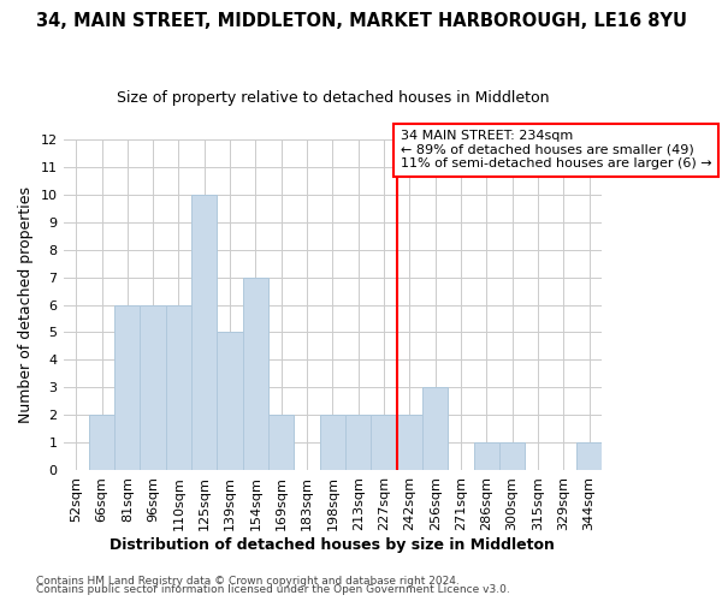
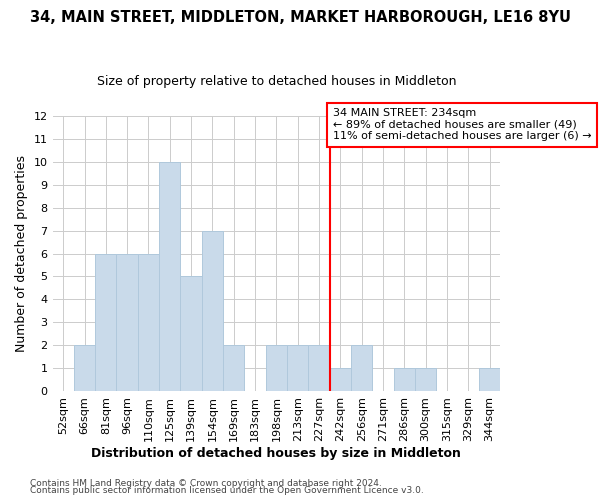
242sqm: 2 -> 1
256sqm: 3 -> 2
